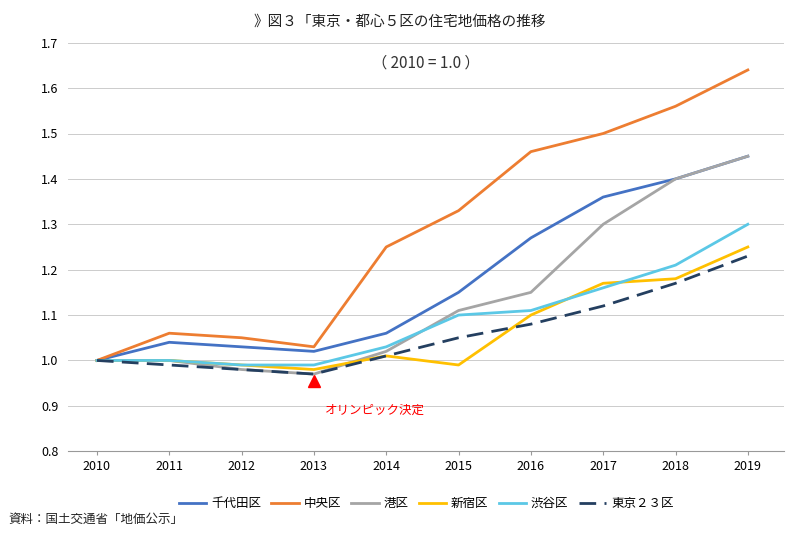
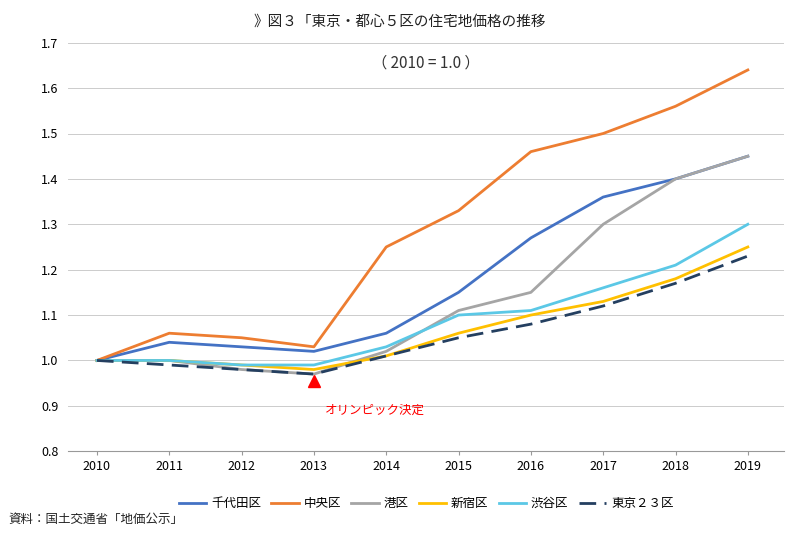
新宿区/2015: 0.99 -> 1.06
新宿区/2017: 1.17 -> 1.13
